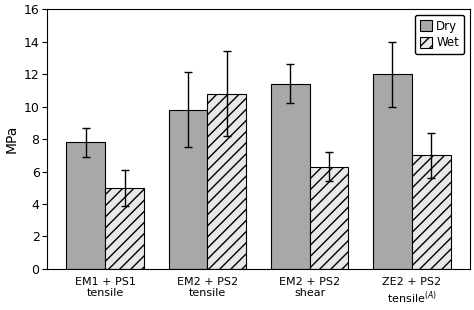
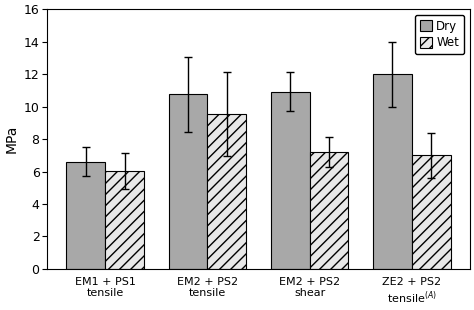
Dry/EM1 + PS1 tensile: 7.8 -> 6.6
Wet/EM1 + PS1 tensile: 5.0 -> 6.0
Dry/EM2 + PS2 tensile: 9.8 -> 10.8
Wet/EM2 + PS2 tensile: 10.8 -> 9.6
Dry/EM2 + PS2 shear: 11.4 -> 10.9
Wet/EM2 + PS2 shear: 6.3 -> 7.2
